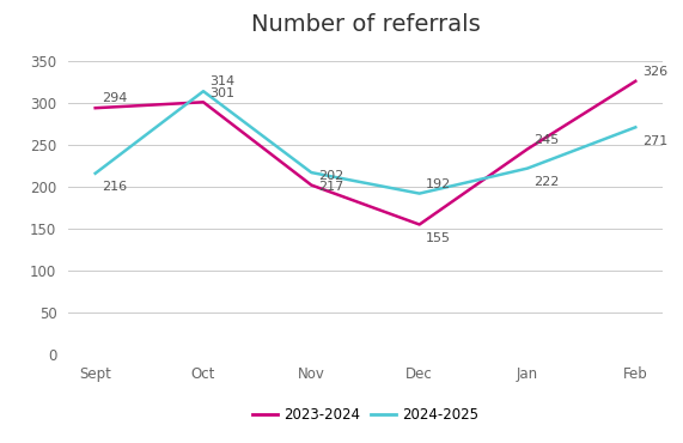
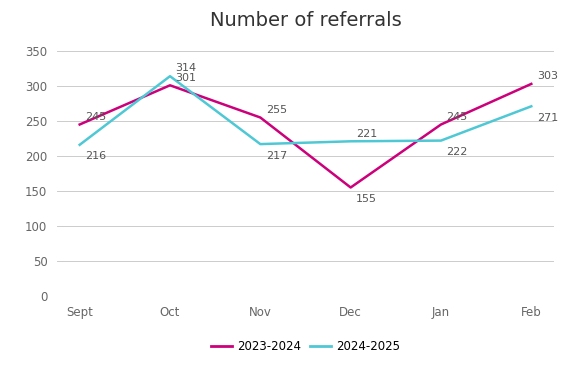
2023-2024/Sept: 294 -> 245
2023-2024/Nov: 202 -> 255
2024-2025/Dec: 192 -> 221
2023-2024/Feb: 326 -> 303
